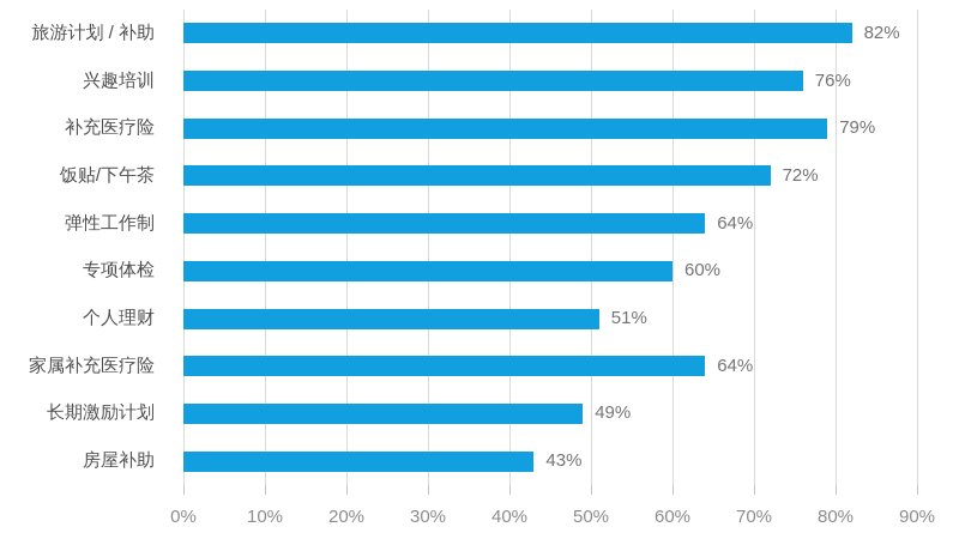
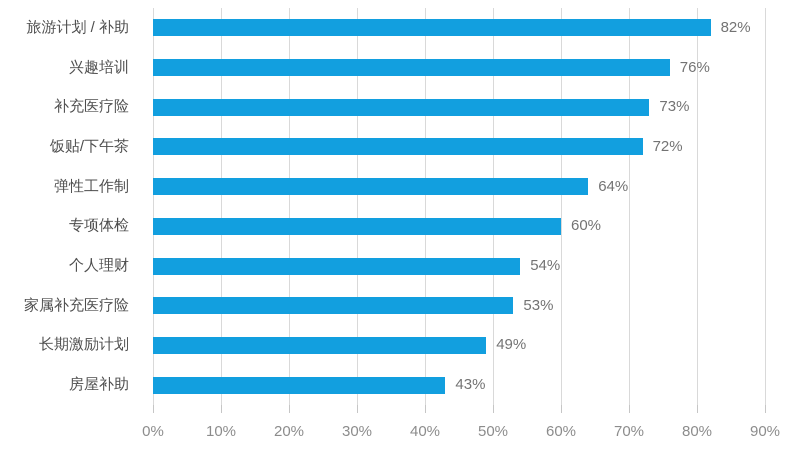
补充医疗险: 79% -> 73%
个人理财: 51% -> 54%
家属补充医疗险: 64% -> 53%
